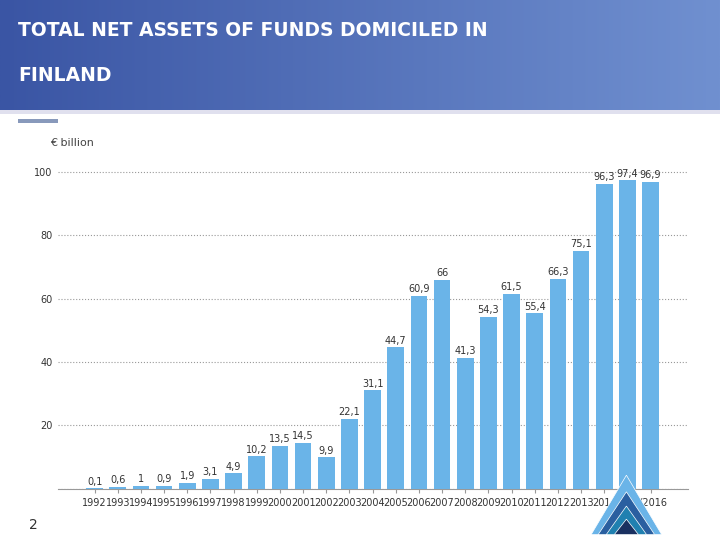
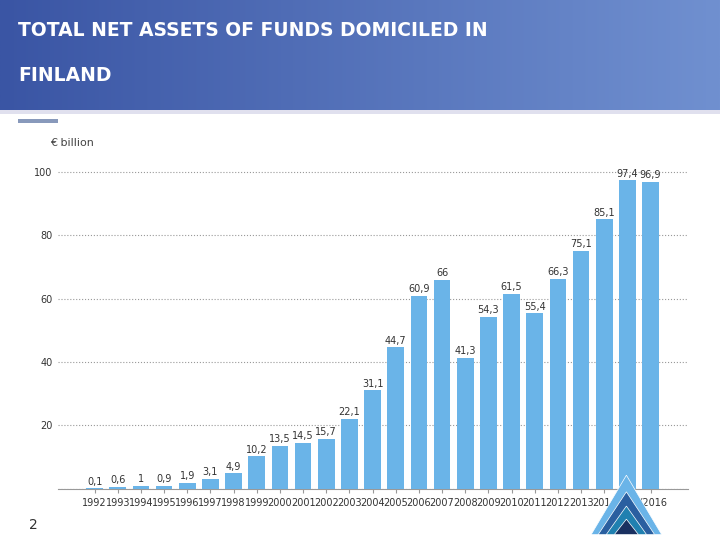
2002: 9,9 -> 15,7
2014: 96,3 -> 85,1
